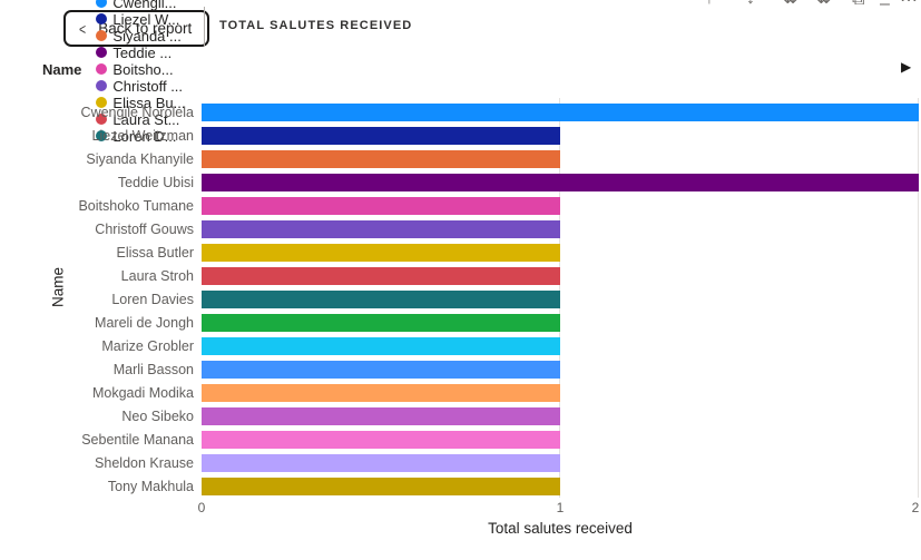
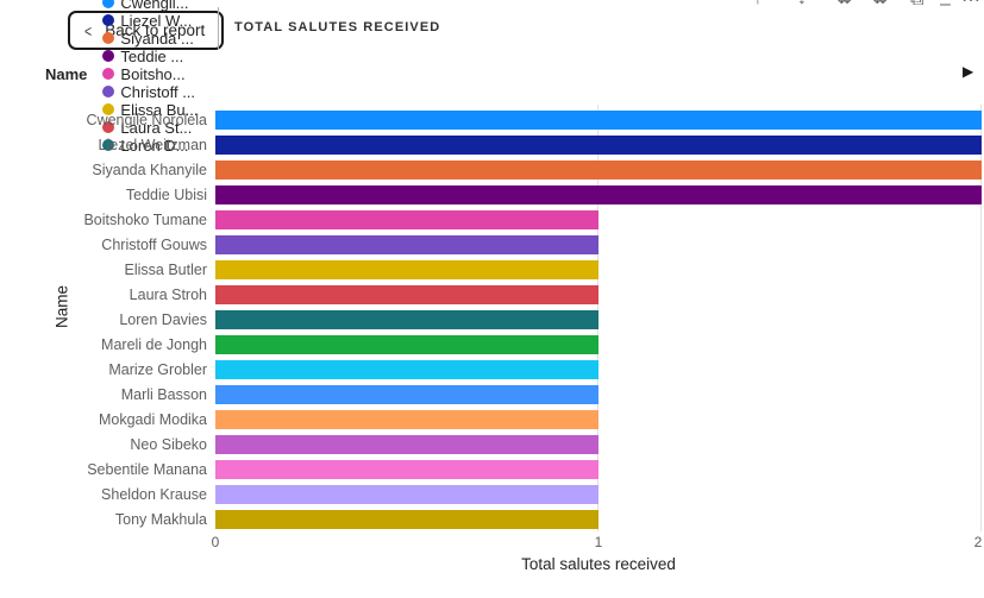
Liezel Weitzman: 1 -> 2
Siyanda Khanyile: 1 -> 2
